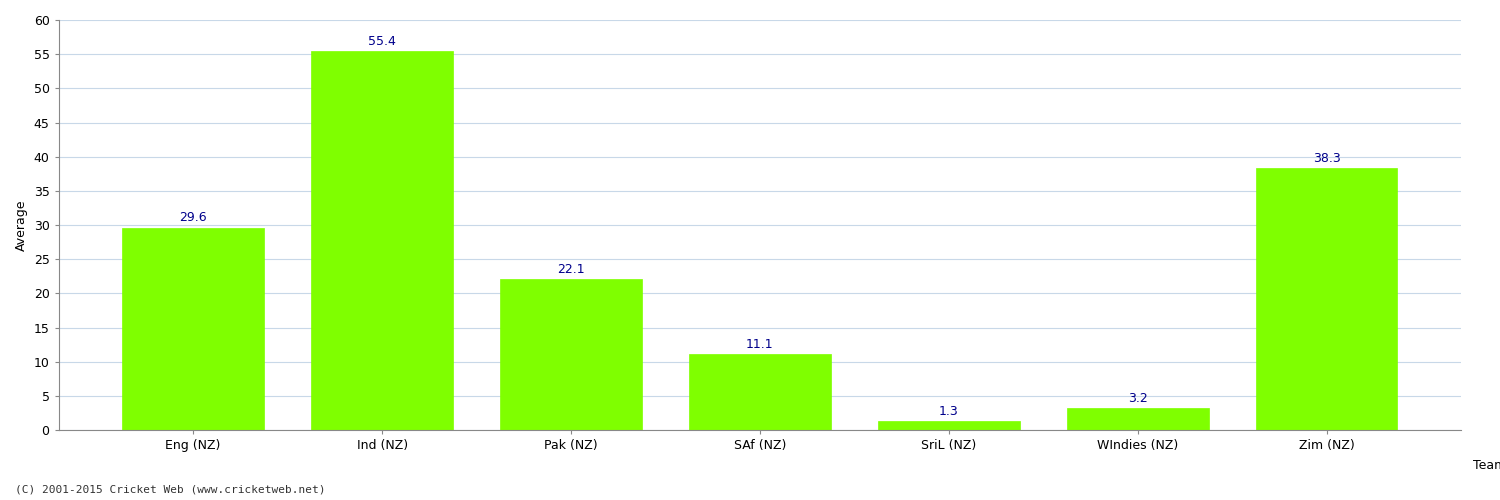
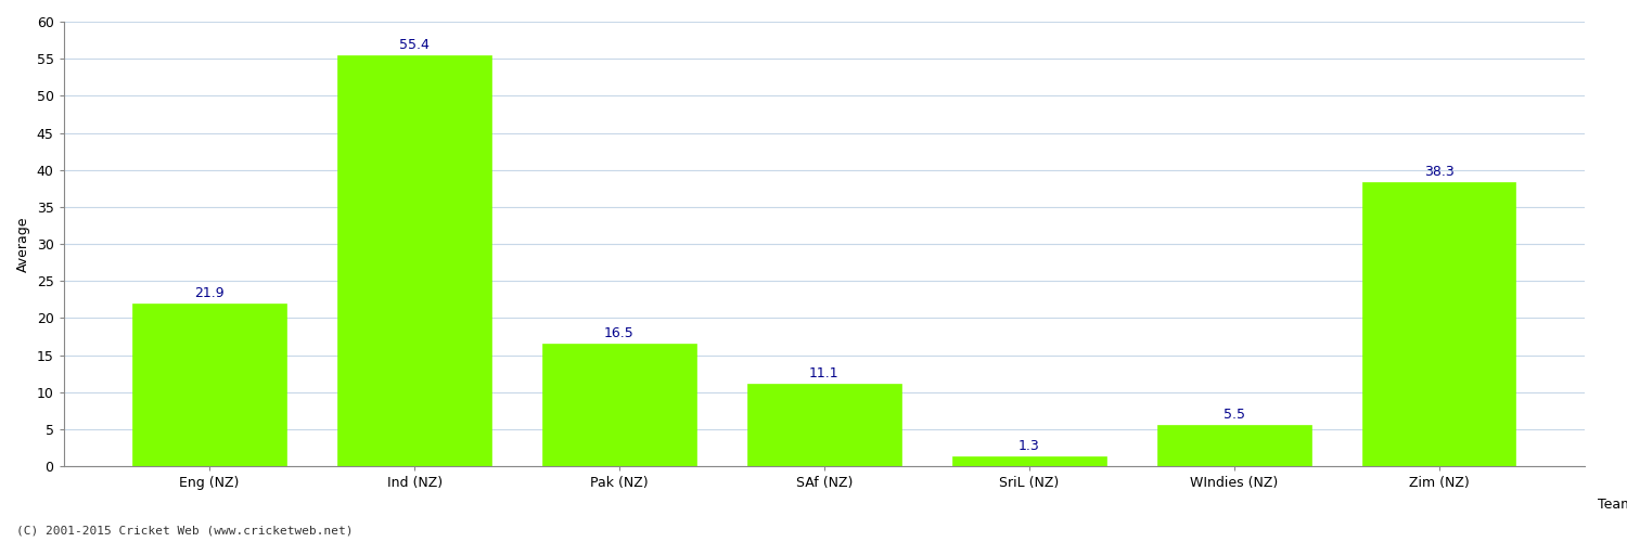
Eng (NZ): 29.6 -> 21.9
Pak (NZ): 22.1 -> 16.5
WIndies (NZ): 3.2 -> 5.5
